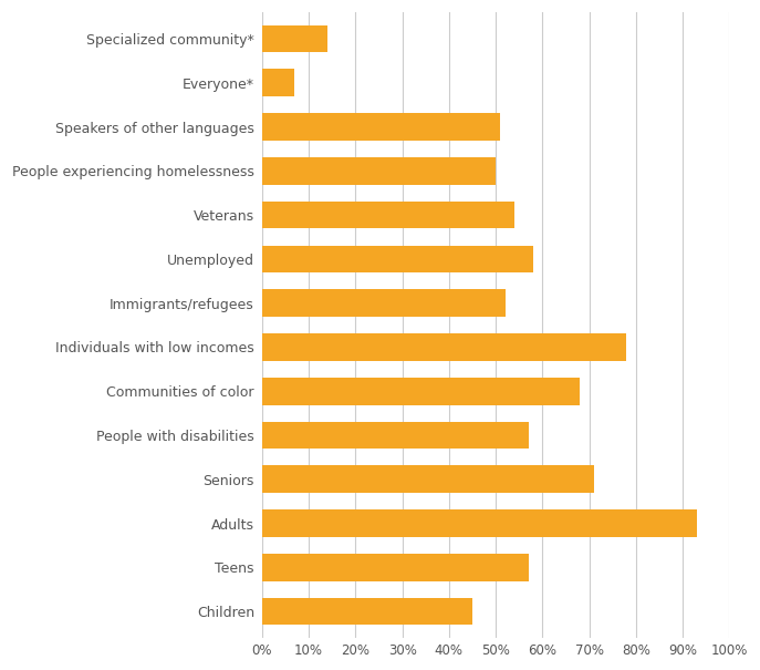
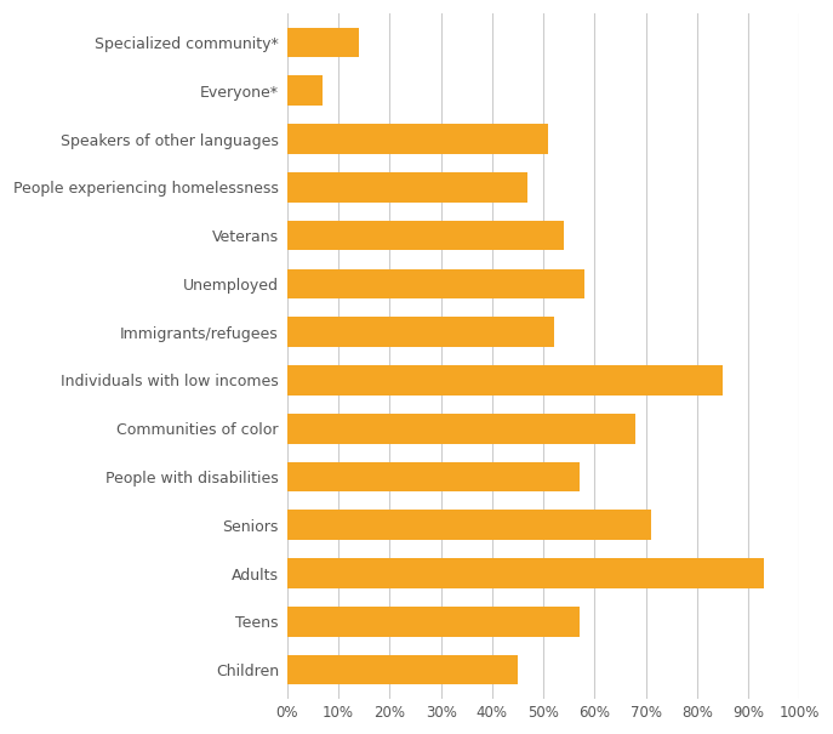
People experiencing homelessness: 50% -> 47%
Individuals with low incomes: 78% -> 85%
